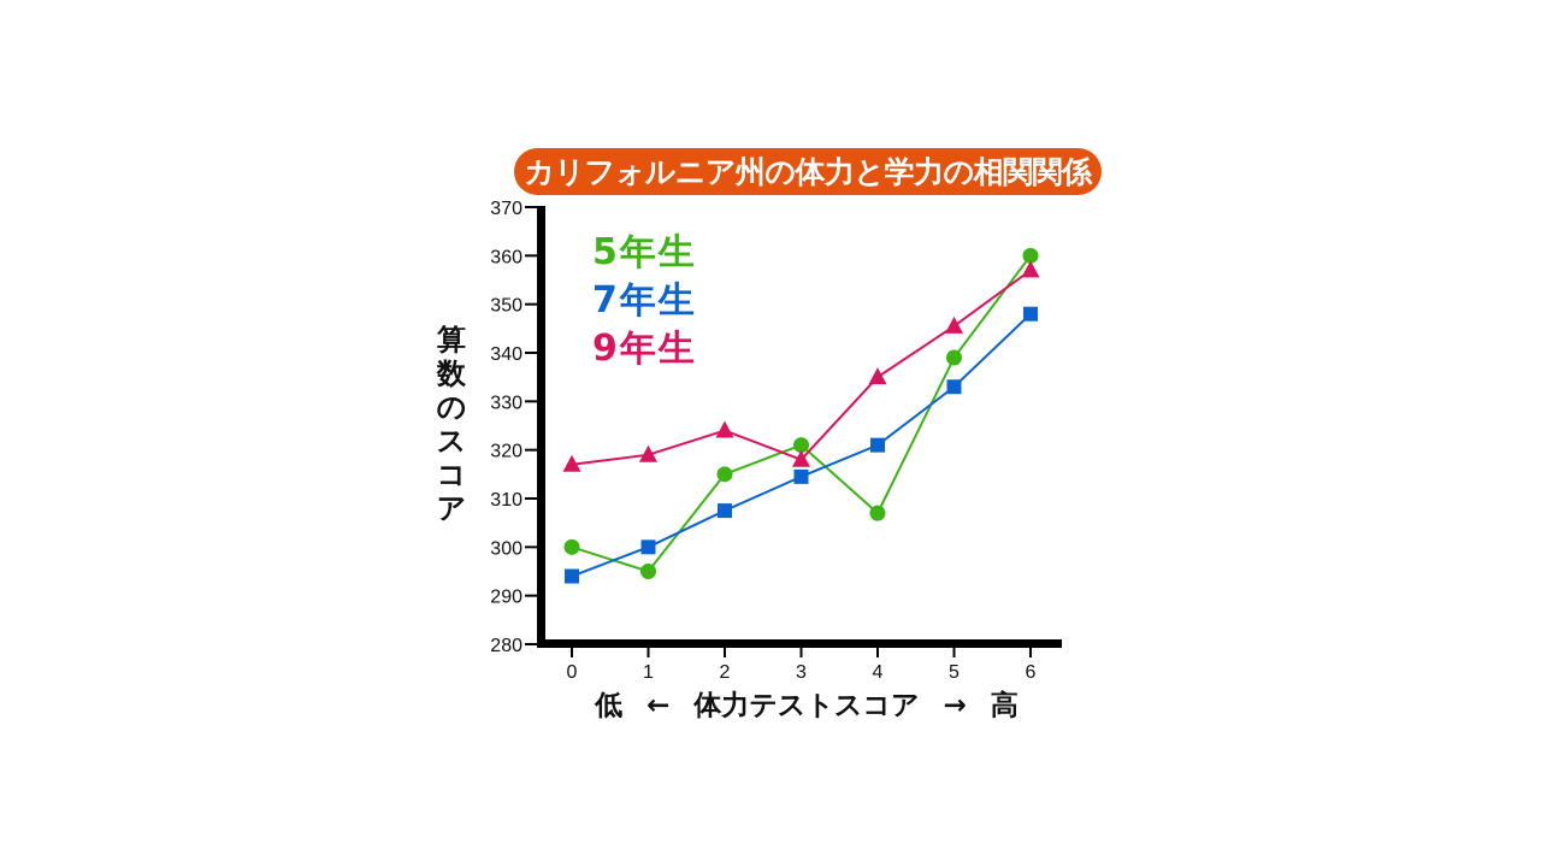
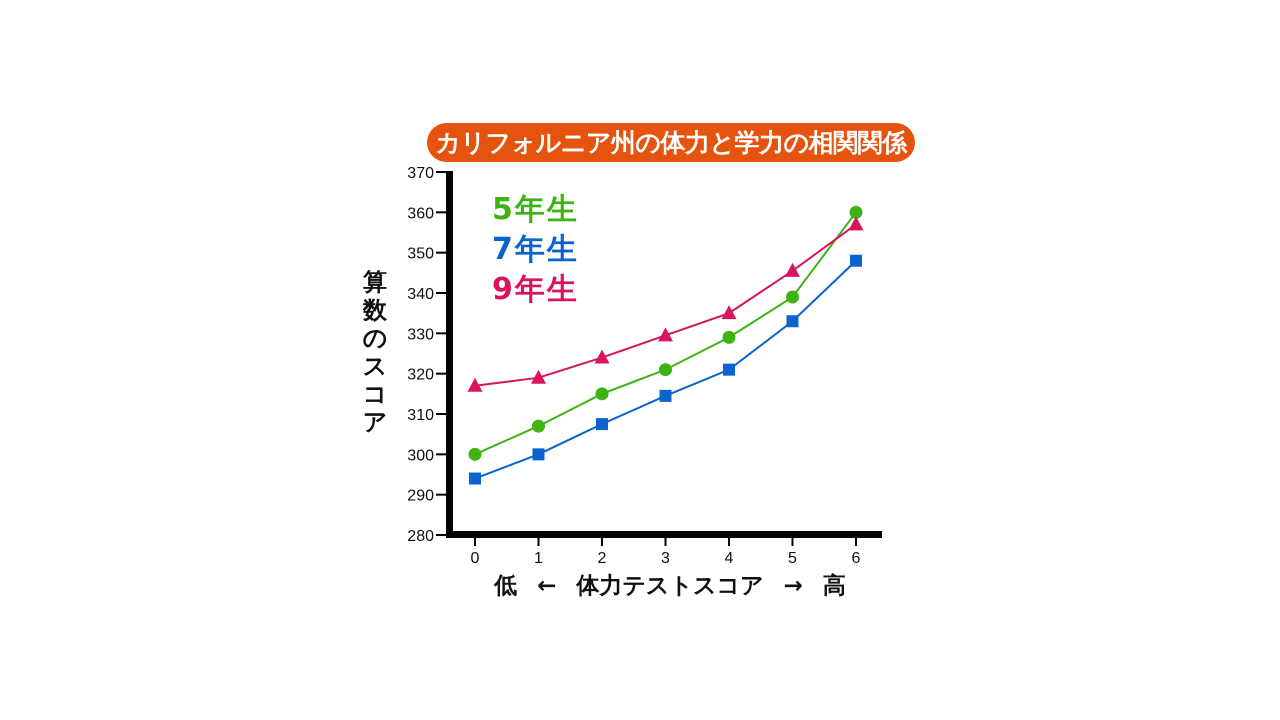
5年生/1: 295 -> 307
9年生/3: 318 -> 330
5年生/4: 307 -> 329
